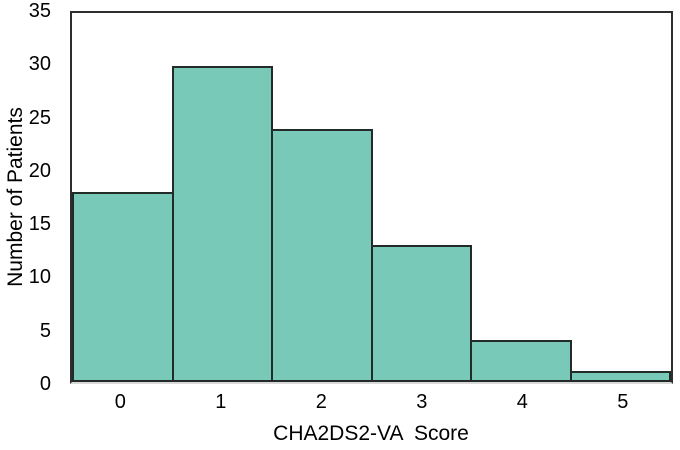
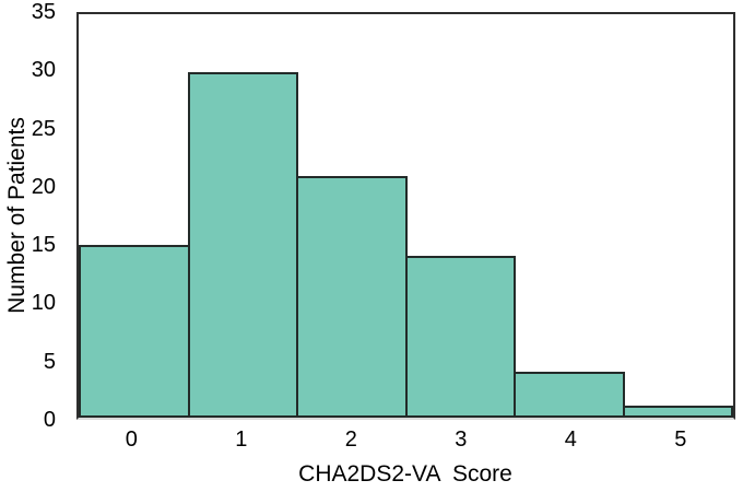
0: 18 -> 15
2: 24 -> 21
3: 13 -> 14
